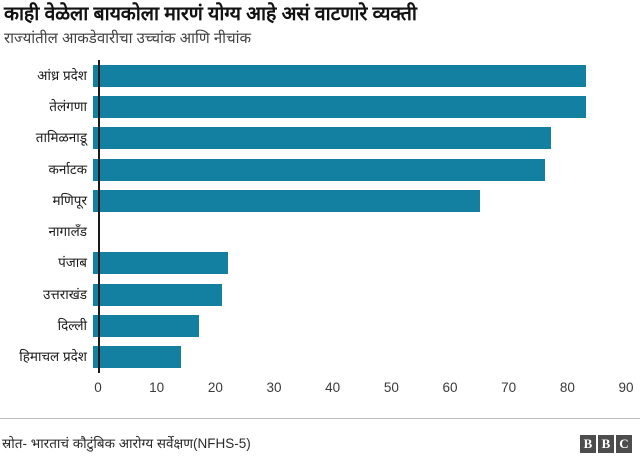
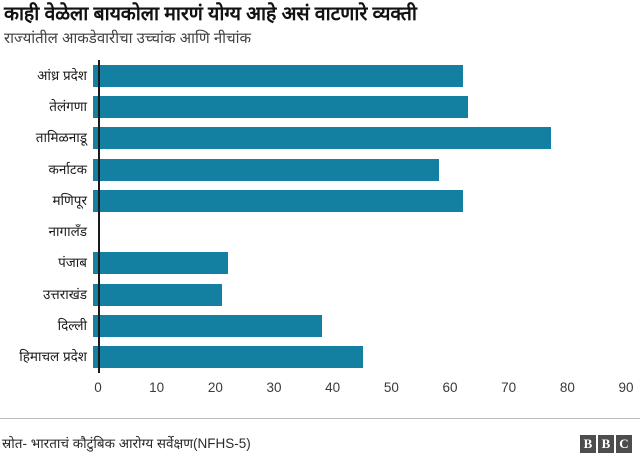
आंध्र प्रदेश: 84 -> 63
तेलंगणा: 84 -> 64
कर्नाटक: 77 -> 59
मणिपूर: 66 -> 63
दिल्ली: 18 -> 39
हिमाचल प्रदेश: 15 -> 46
